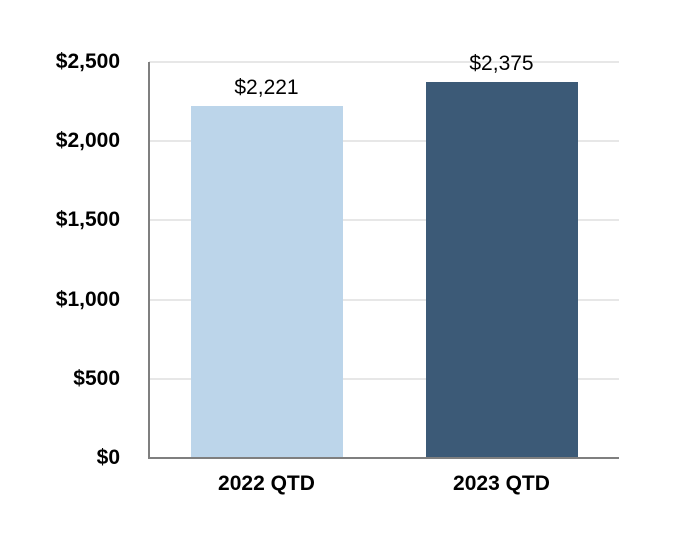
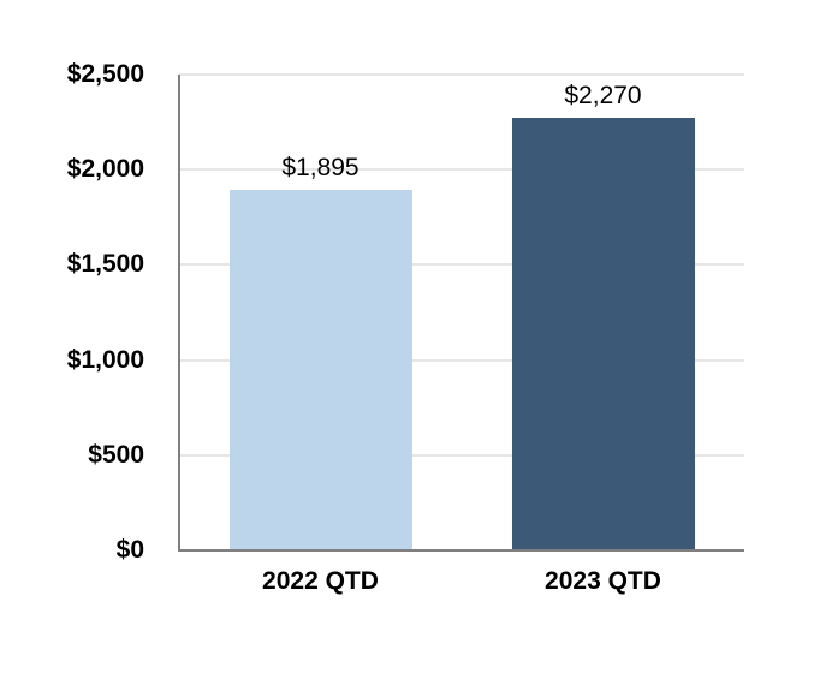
2022 QTD: $2,221 -> $1,895
2023 QTD: $2,375 -> $2,270
